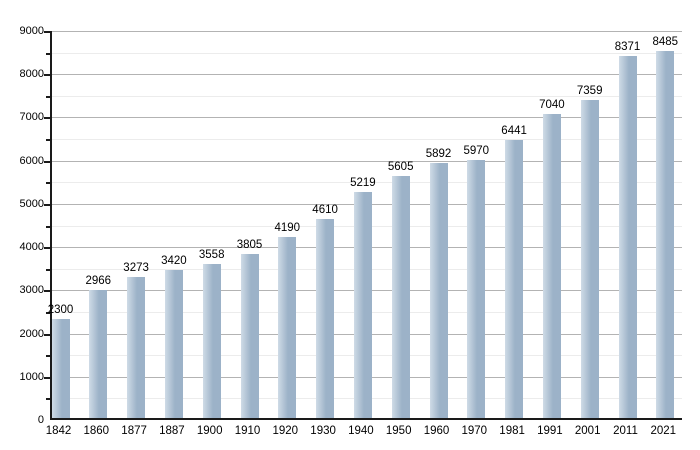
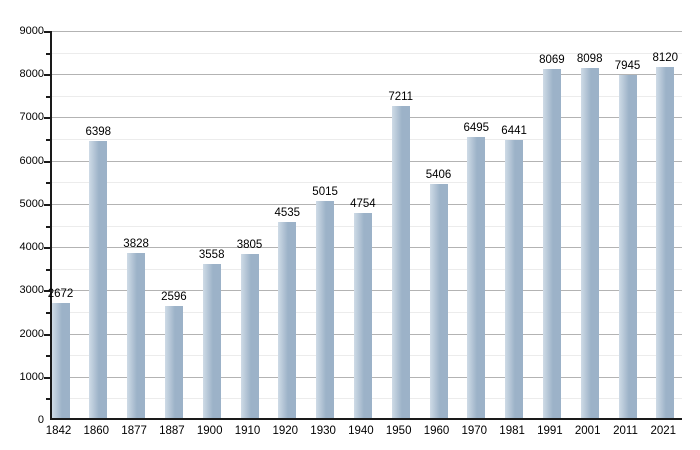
1842: 2300 -> 2672
1860: 2966 -> 6398
1877: 3273 -> 3828
1887: 3420 -> 2596
1920: 4190 -> 4535
1930: 4610 -> 5015
1940: 5219 -> 4754
1950: 5605 -> 7211
1960: 5892 -> 5406
1970: 5970 -> 6495
1991: 7040 -> 8069
2001: 7359 -> 8098
2011: 8371 -> 7945
2021: 8485 -> 8120
